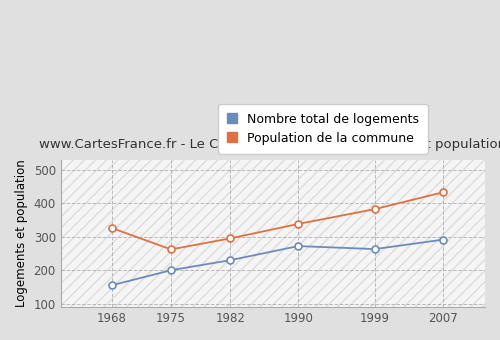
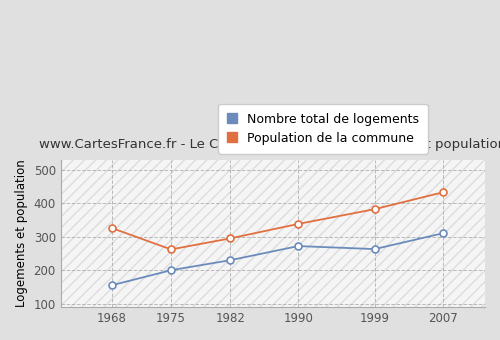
Nombre total de logements/2007: 291 -> 310
